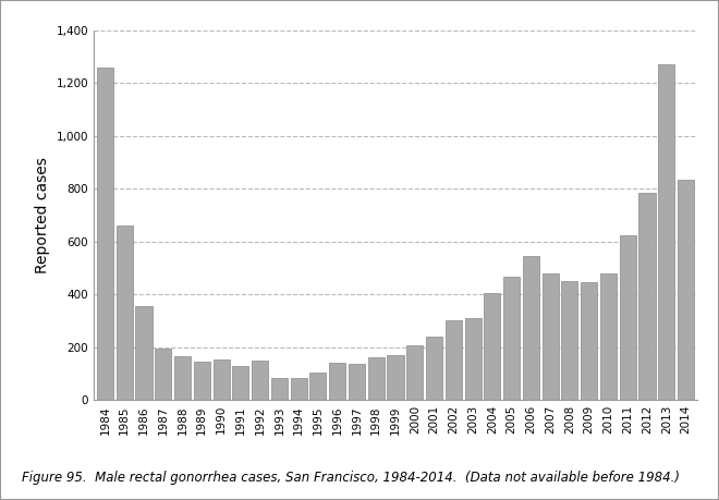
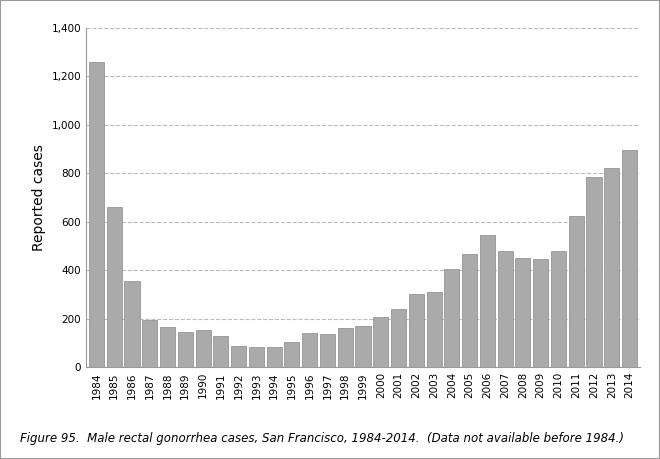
1992: 150 -> 88
2013: 1,270 -> 820
2014: 835 -> 895
